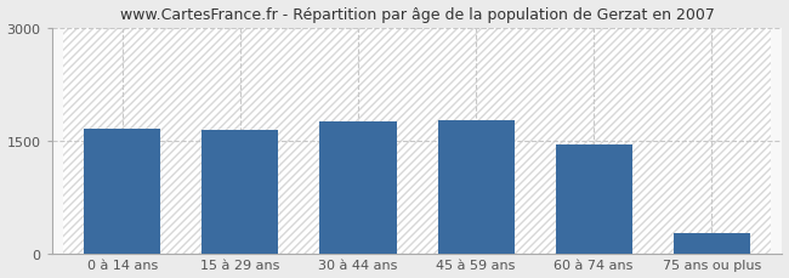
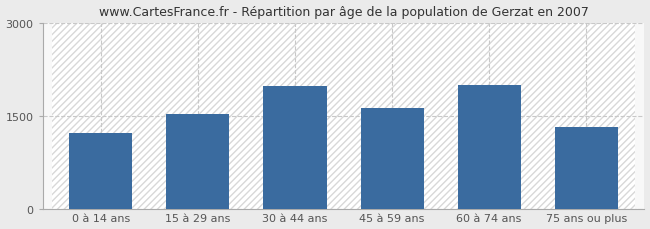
0 à 14 ans: 1660 -> 1220
15 à 29 ans: 1640 -> 1520
30 à 44 ans: 1760 -> 1980
45 à 59 ans: 1780 -> 1620
60 à 74 ans: 1460 -> 2000
75 ans ou plus: 270 -> 1320
